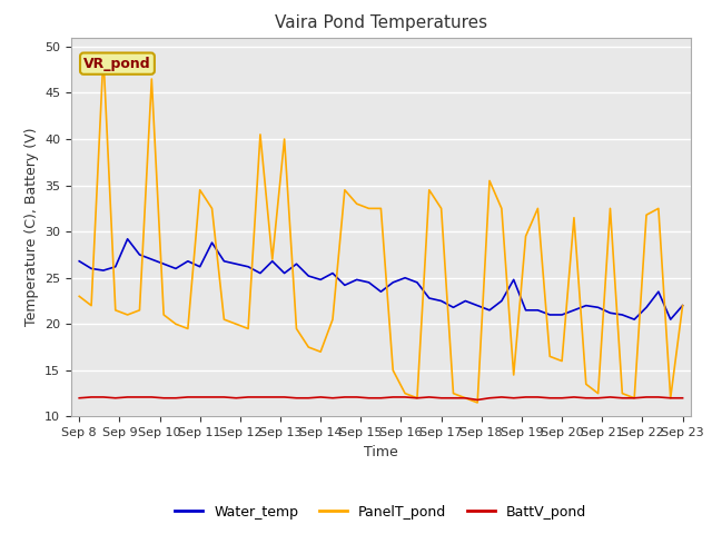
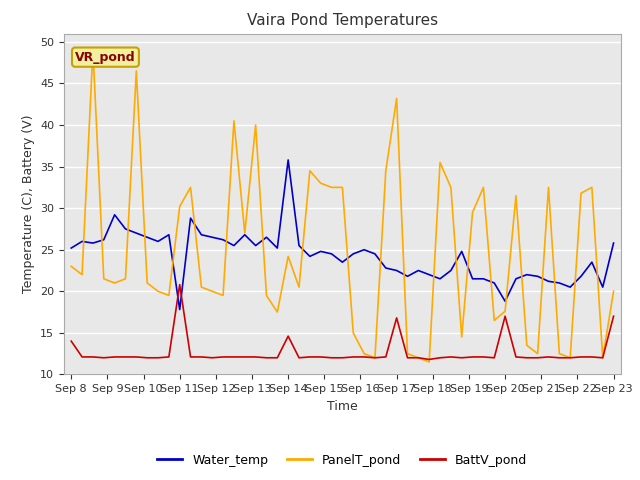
Water_temp/Sep 8: 26.8 -> 25.2
BattV_pond/Sep 8: 12.0 -> 14.0
Water_temp/Sep 11: 26.2 -> 17.8
PanelT_pond/Sep 11: 34.5 -> 30.2
BattV_pond/Sep 11: 12.1 -> 20.8
Water_temp/Sep 14: 24.8 -> 35.8
PanelT_pond/Sep 14: 17.0 -> 24.2
BattV_pond/Sep 14: 12.1 -> 14.6
PanelT_pond/Sep 17: 32.5 -> 43.2
BattV_pond/Sep 17: 12.0 -> 16.8
Water_temp/Sep 20: 21.0 -> 18.8
PanelT_pond/Sep 20: 16.0 -> 17.6
BattV_pond/Sep 20: 12.0 -> 17.0
Water_temp/Sep 23: 22.0 -> 25.8
PanelT_pond/Sep 23: 22.0 -> 20.0
BattV_pond/Sep 23: 12.0 -> 17.0
